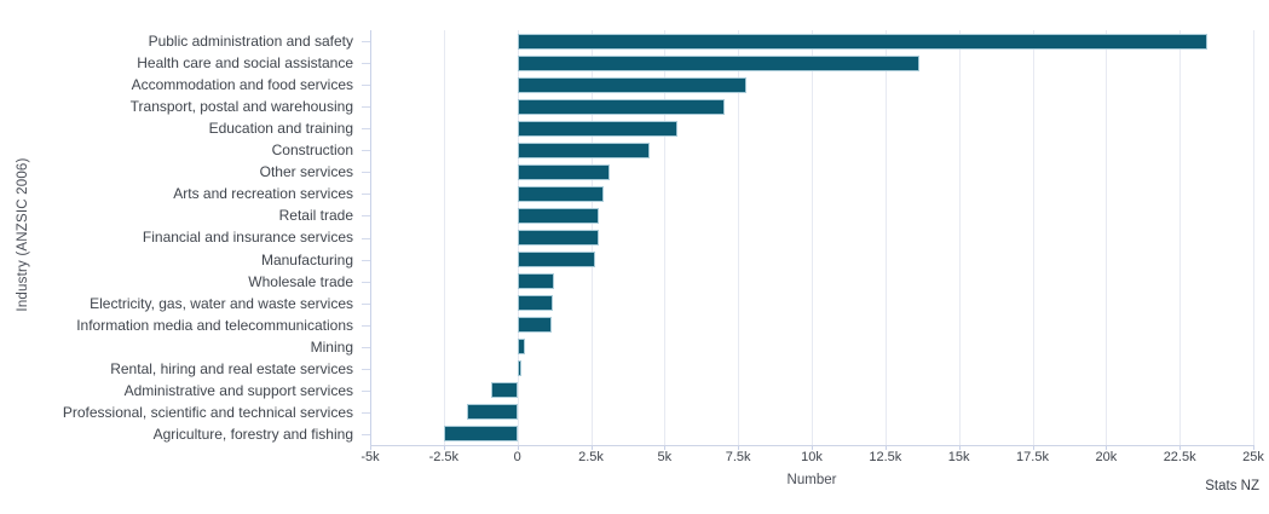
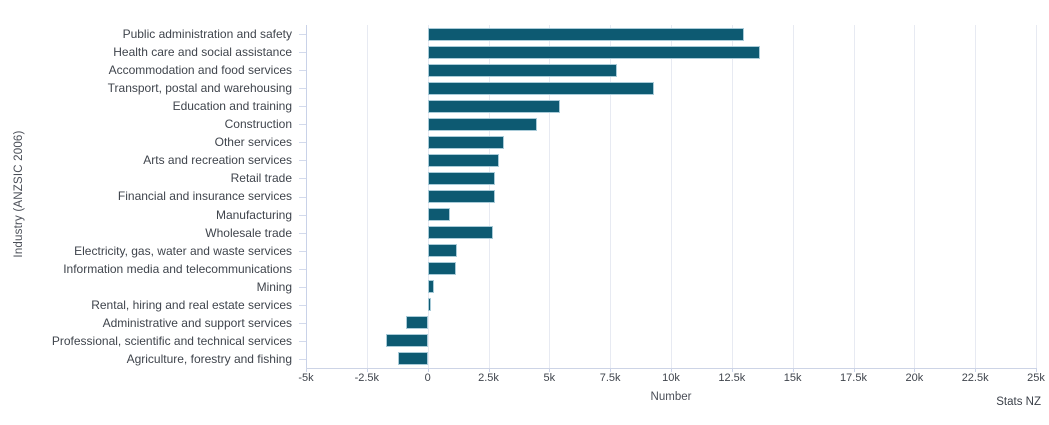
Public administration and safety: 23.4k -> 13.0k
Transport, postal and warehousing: 7.0k -> 9.3k
Manufacturing: 2.6k -> 0.9k
Wholesale trade: 1.2k -> 2.7k
Agriculture, forestry and fishing: -2.5k -> -1.2k
